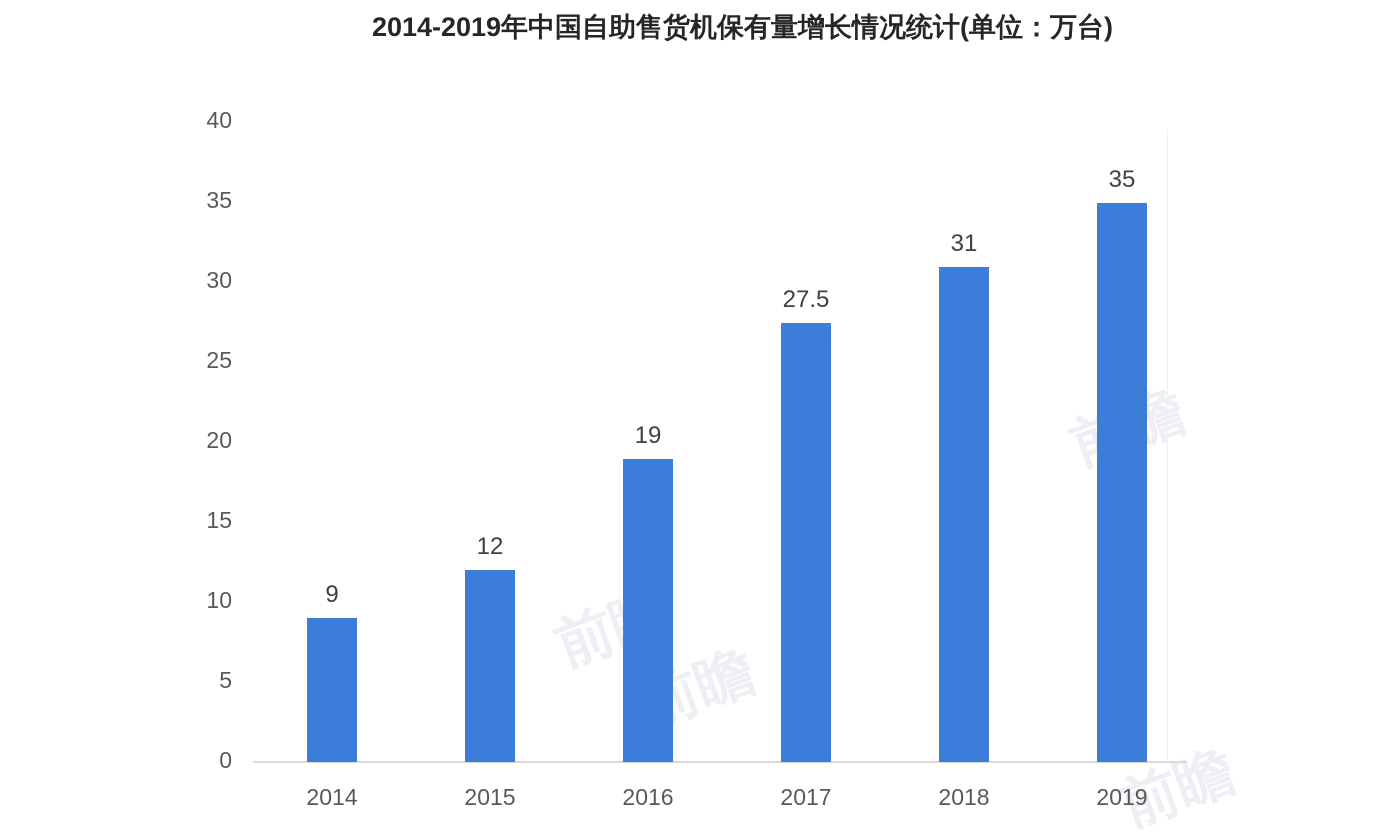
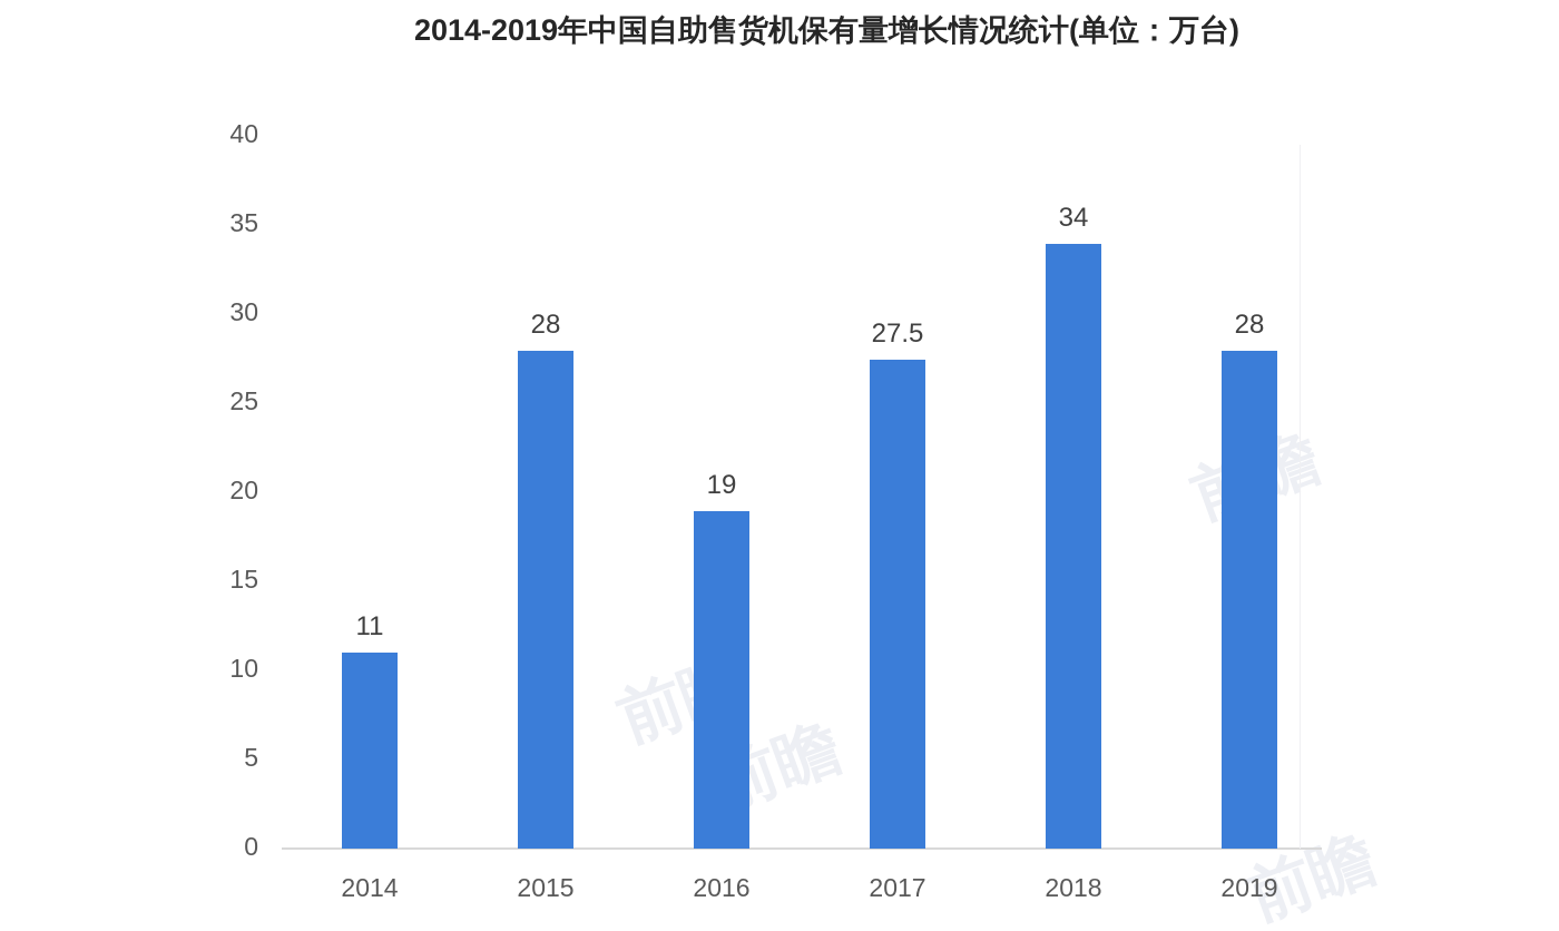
2014: 9 -> 11
2015: 12 -> 28
2018: 31 -> 34
2019: 35 -> 28
